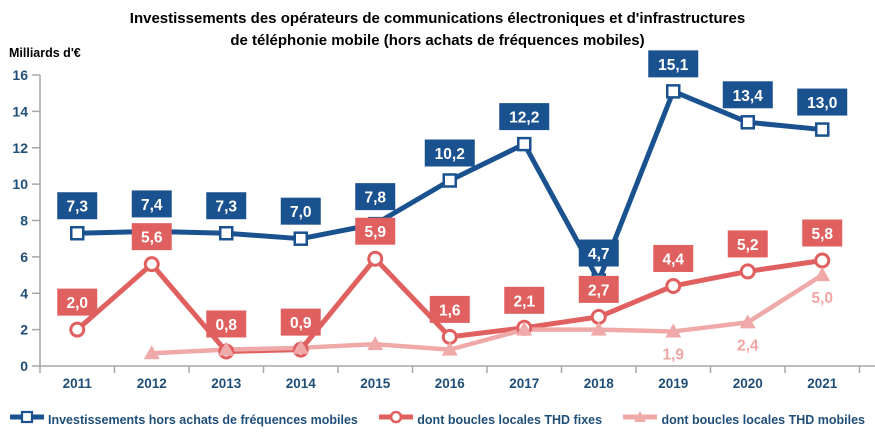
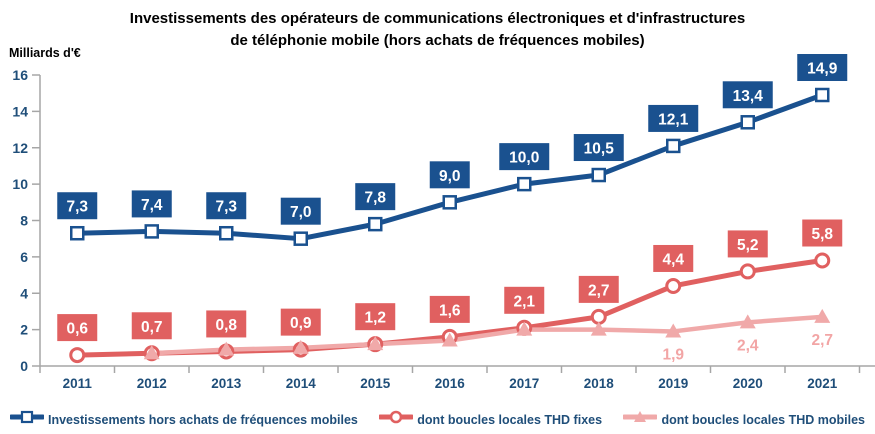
dont boucles locales THD fixes/2011: 2,0 -> 0,6
dont boucles locales THD fixes/2012: 5,6 -> 0,7
dont boucles locales THD fixes/2015: 5,9 -> 1,2
Investissements hors achats de fréquences mobiles/2016: 10,2 -> 9,0
dont boucles locales THD mobiles/2016: 0.9 -> 1.4
Investissements hors achats de fréquences mobiles/2017: 12,2 -> 10,0
Investissements hors achats de fréquences mobiles/2018: 4,7 -> 10,5
Investissements hors achats de fréquences mobiles/2019: 15,1 -> 12,1
Investissements hors achats de fréquences mobiles/2021: 13,0 -> 14,9
dont boucles locales THD mobiles/2021: 5,0 -> 2,7
